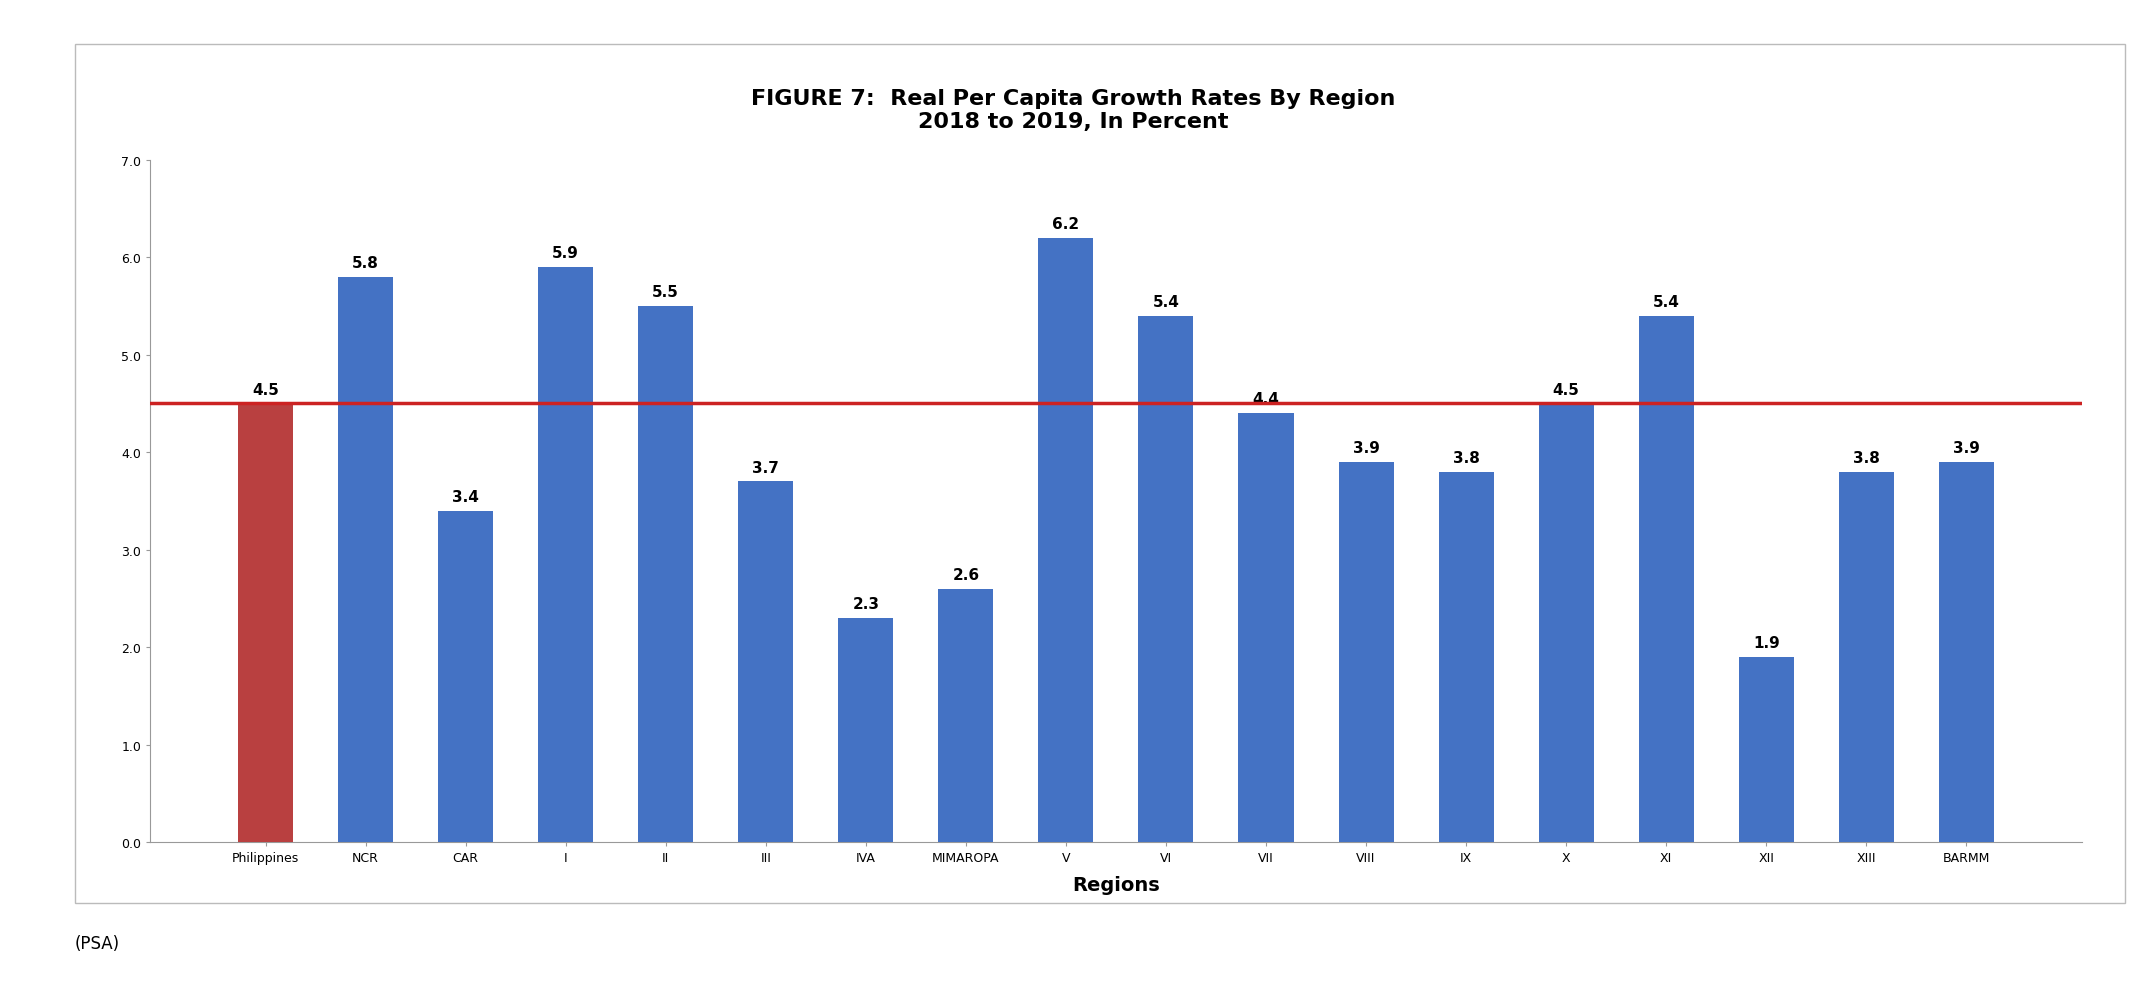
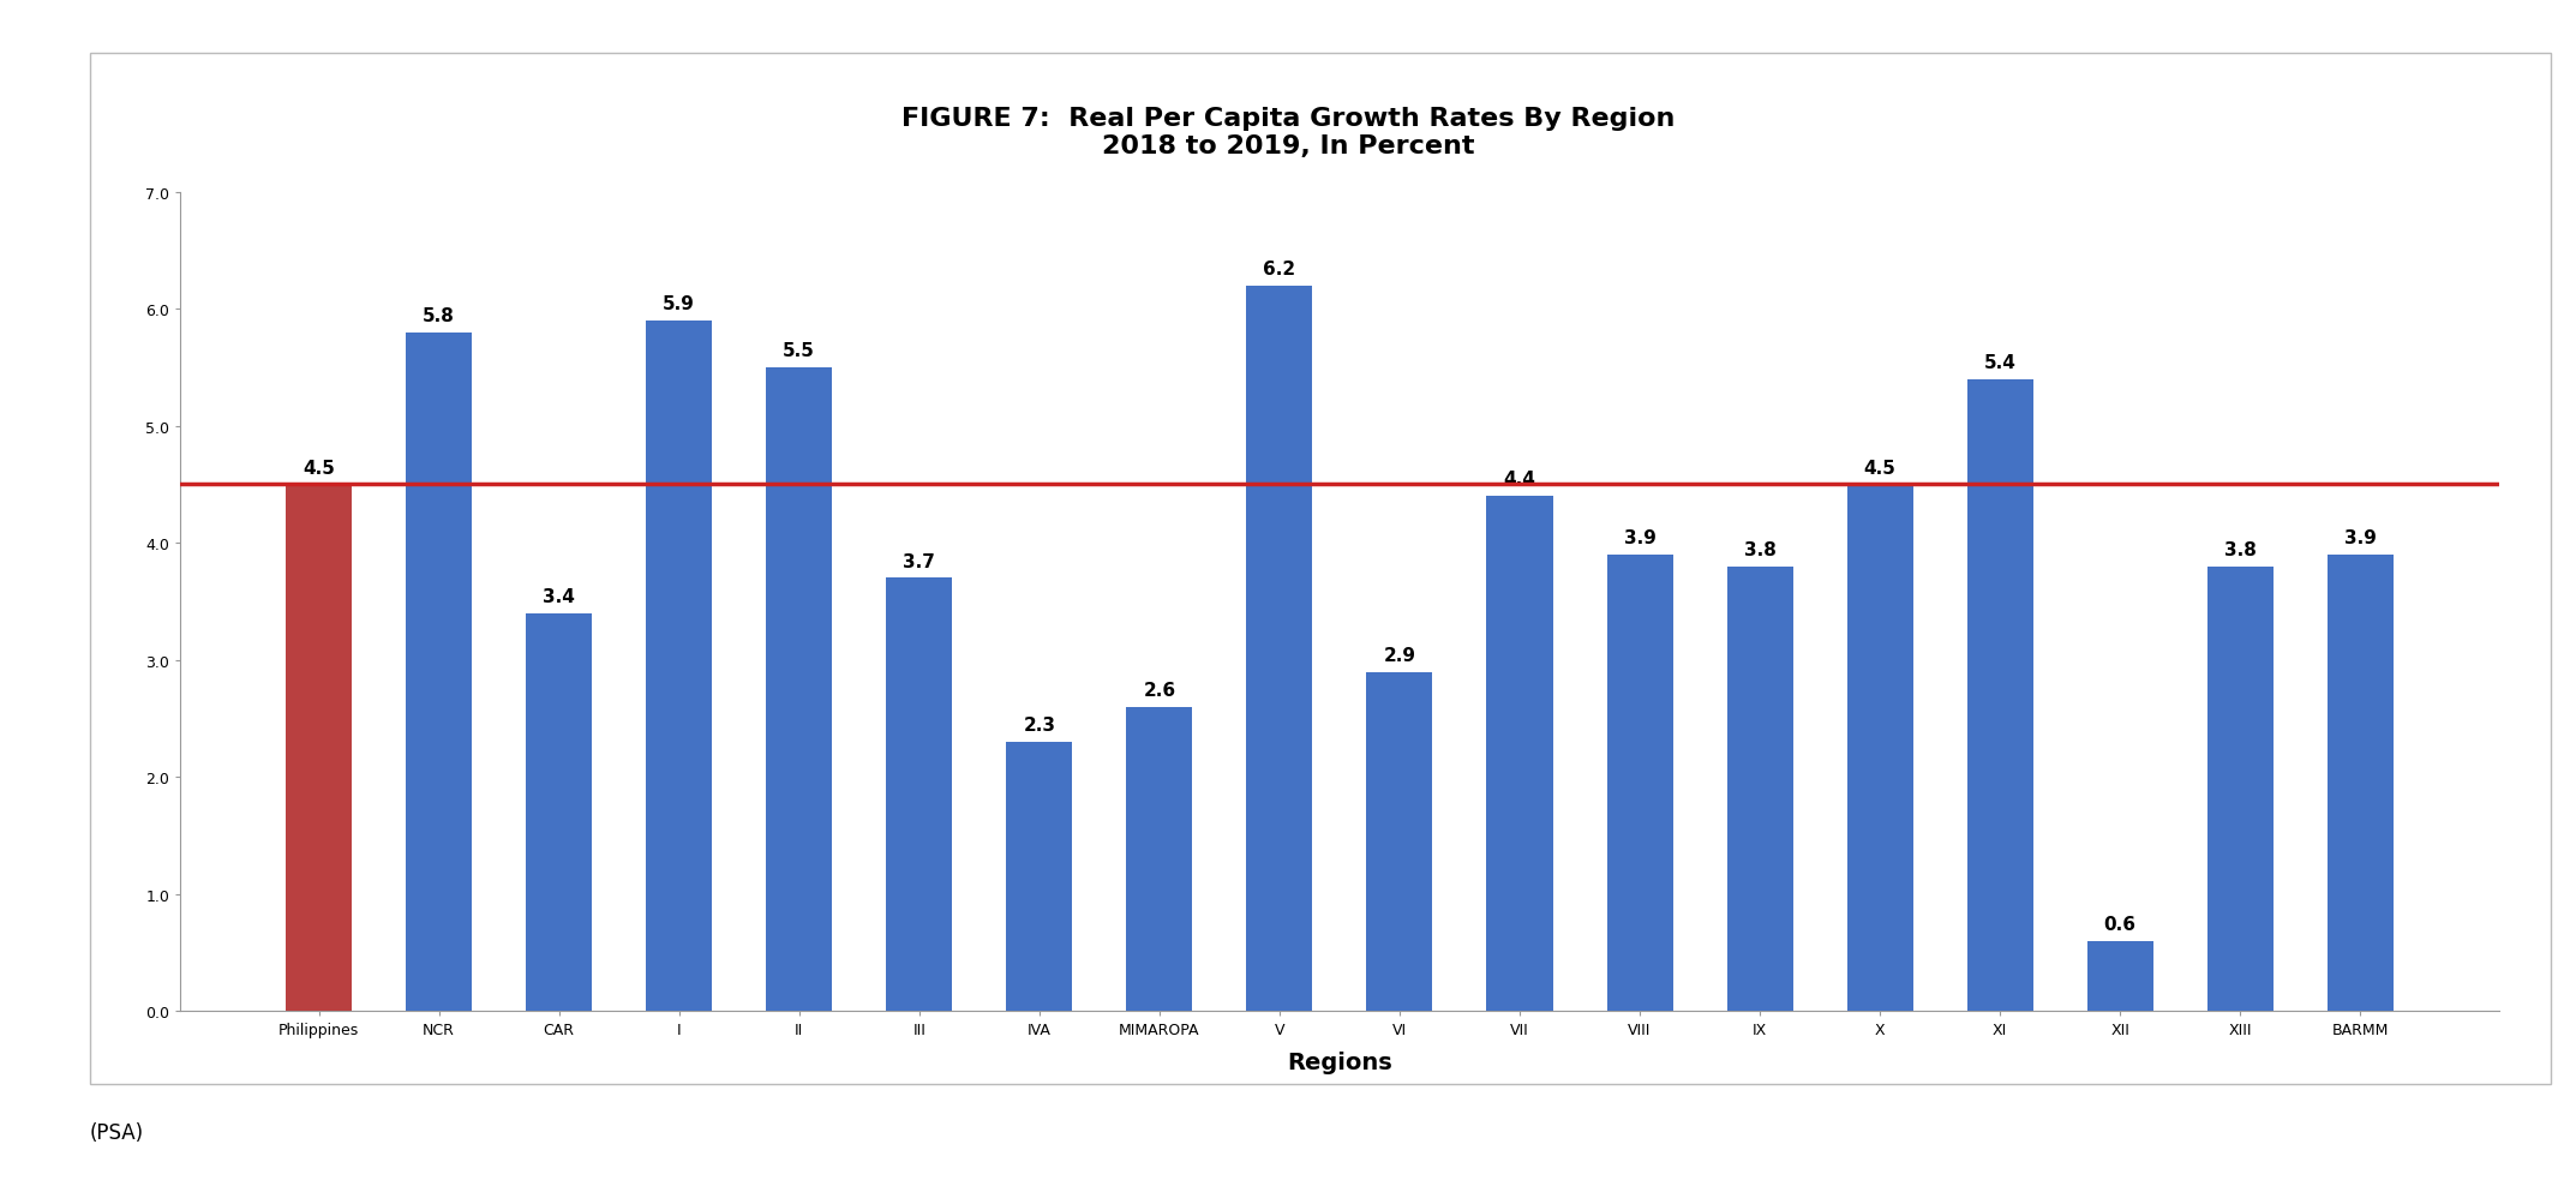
VI: 5.4 -> 2.9
XII: 1.9 -> 0.6
